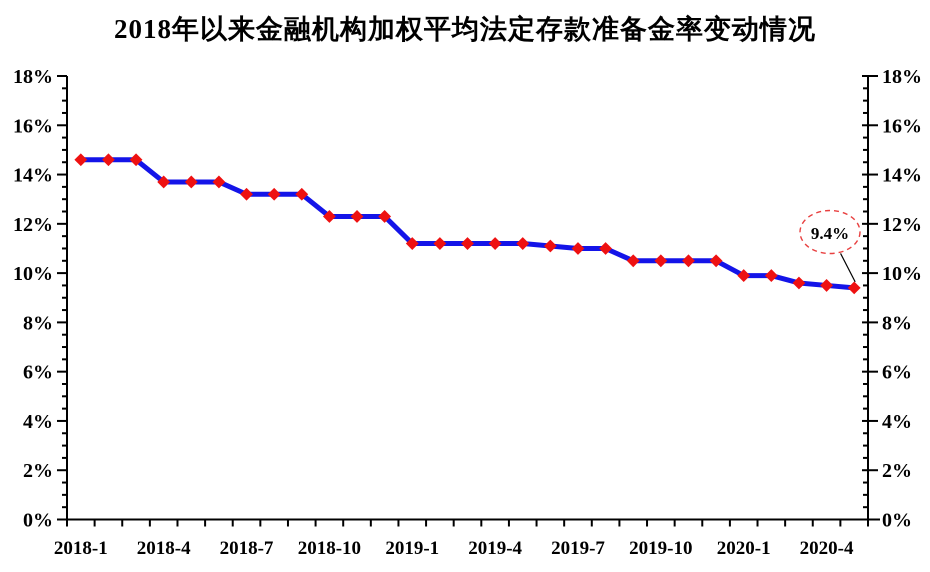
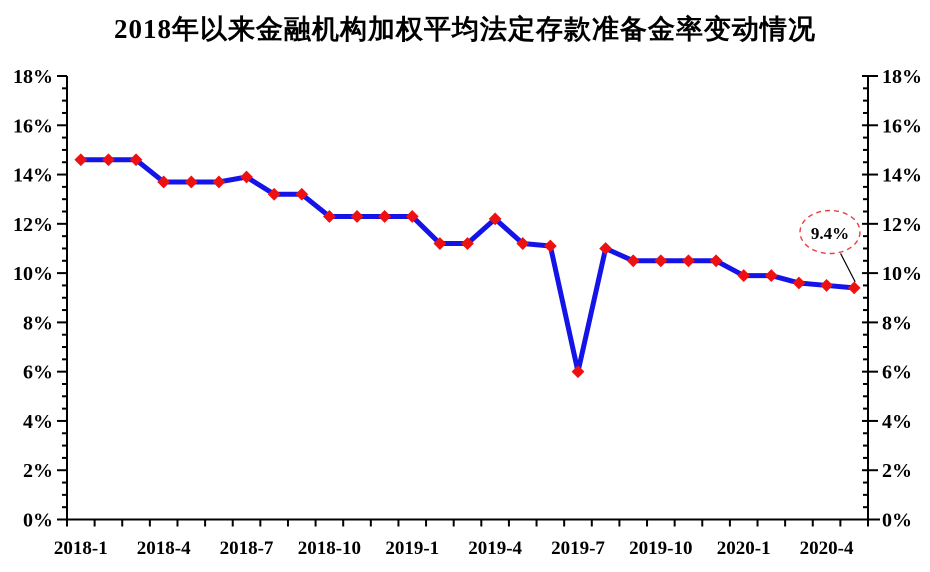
2018-7: 13.2% -> 13.9%
2019-1: 11.2% -> 12.3%
2019-4: 11.2% -> 12.2%
2019-7: 11.0% -> 6.0%
